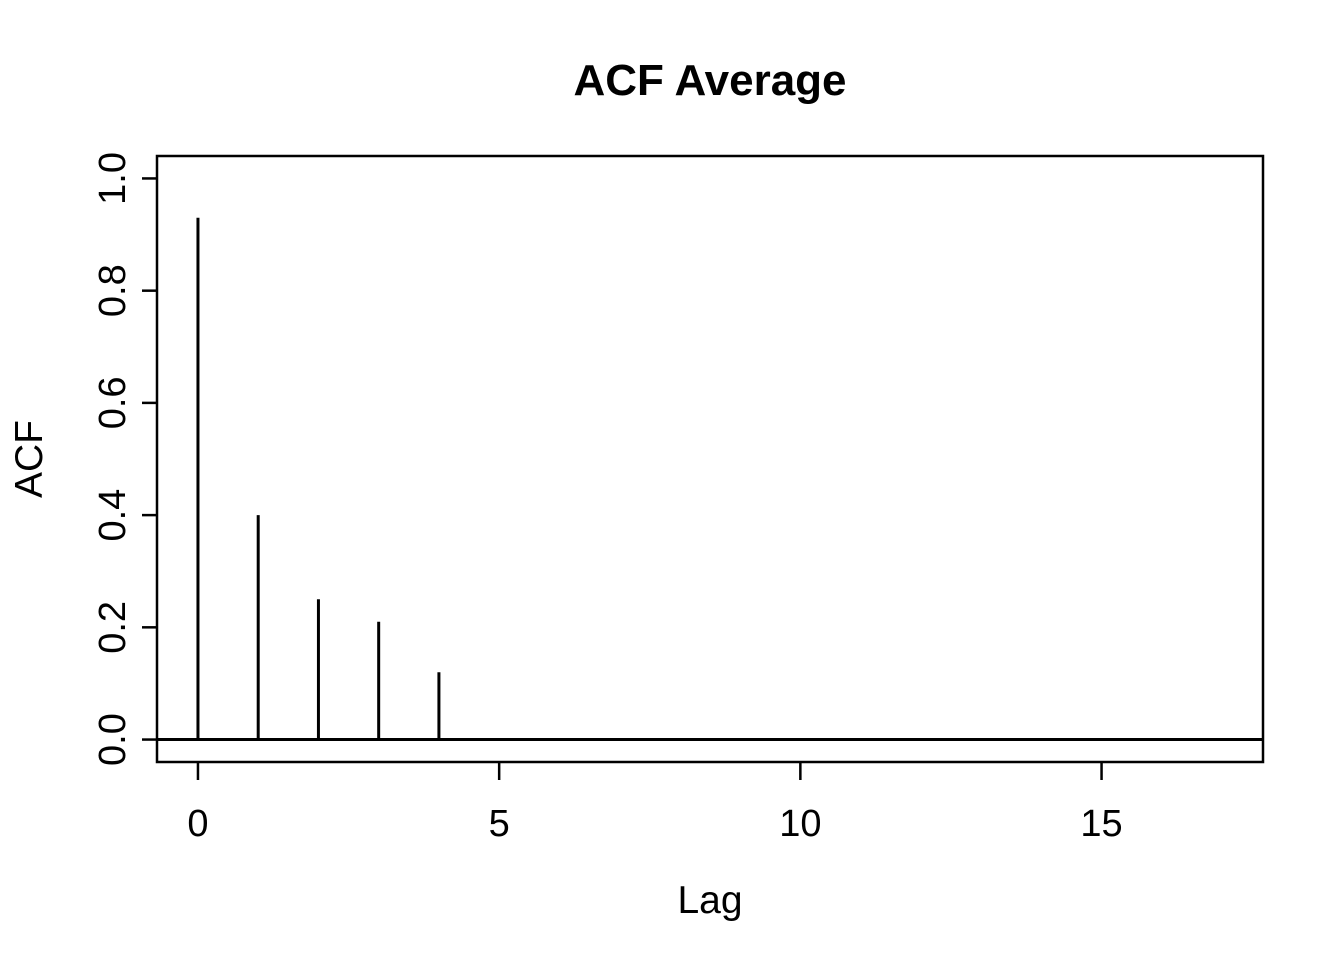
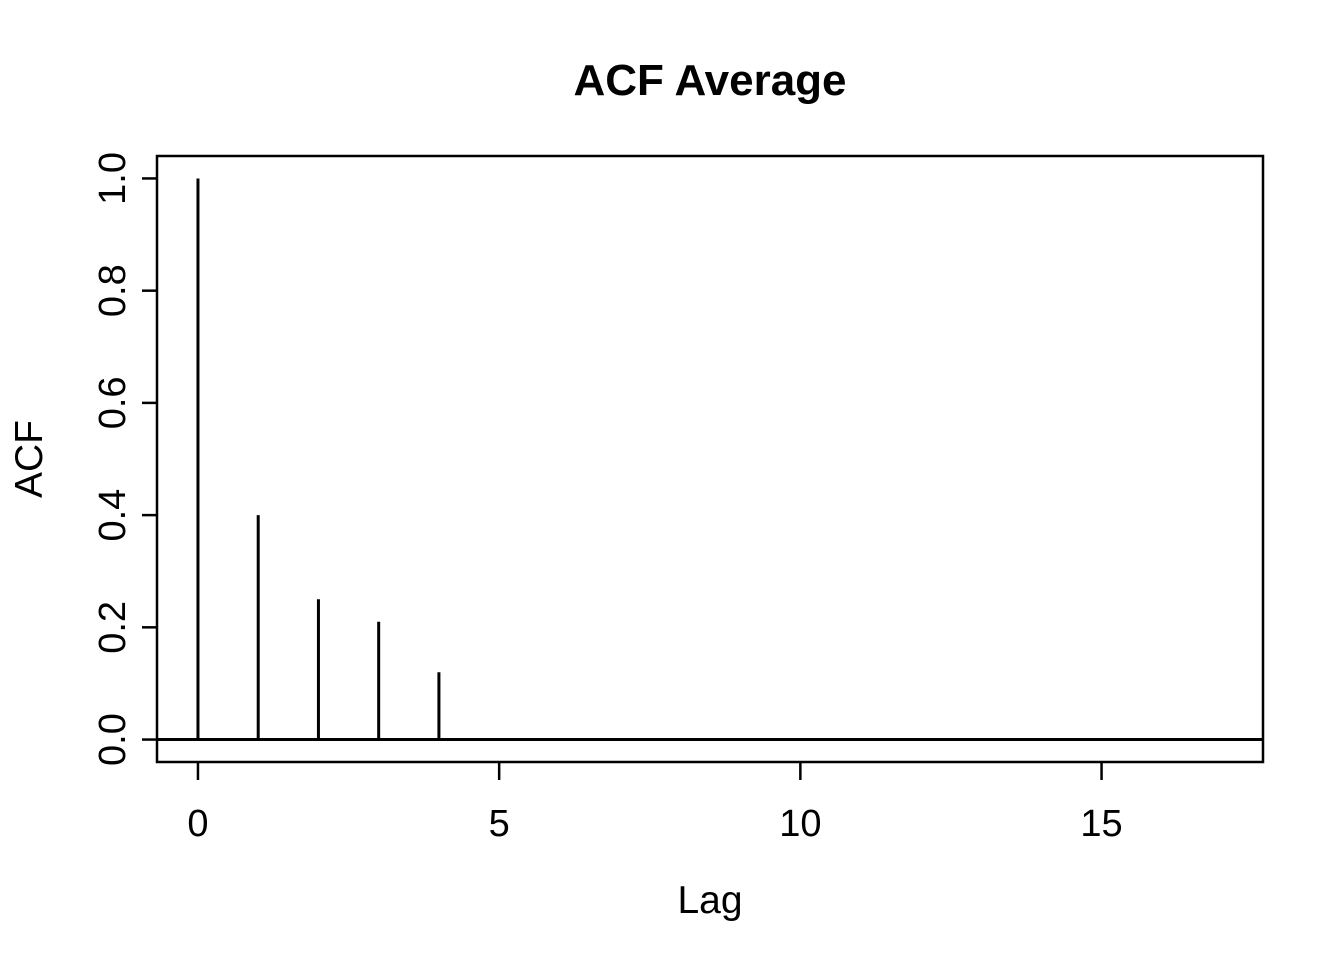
0: 0.93 -> 1.00
